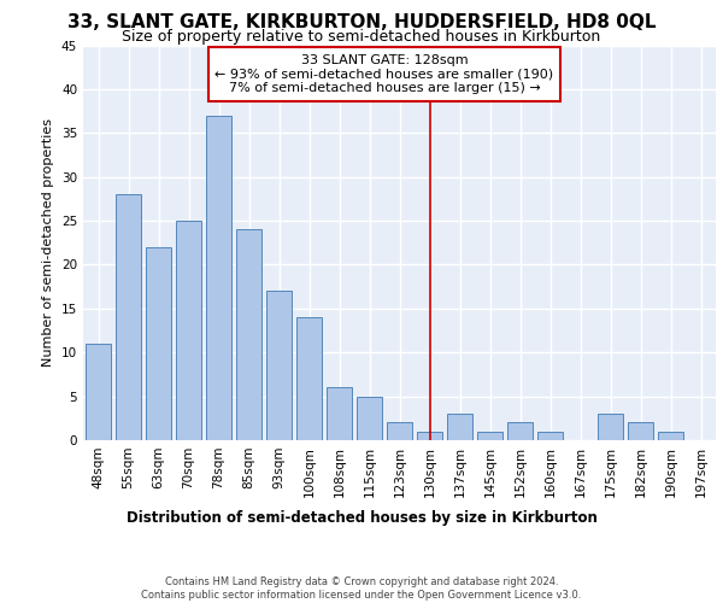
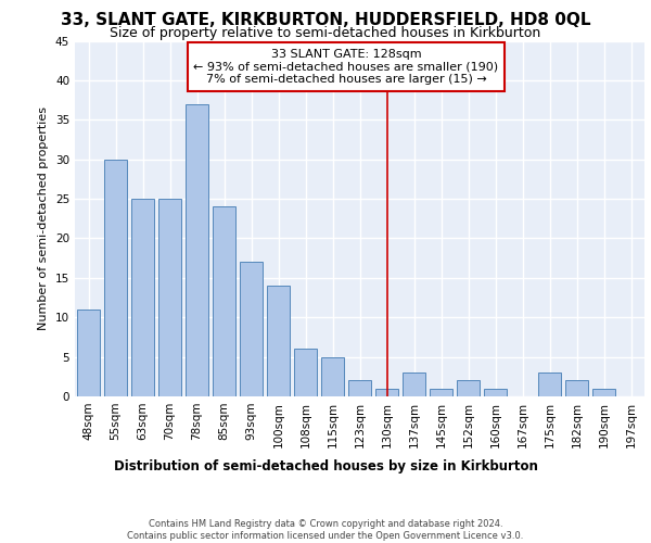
55sqm: 28 -> 30
63sqm: 22 -> 25
